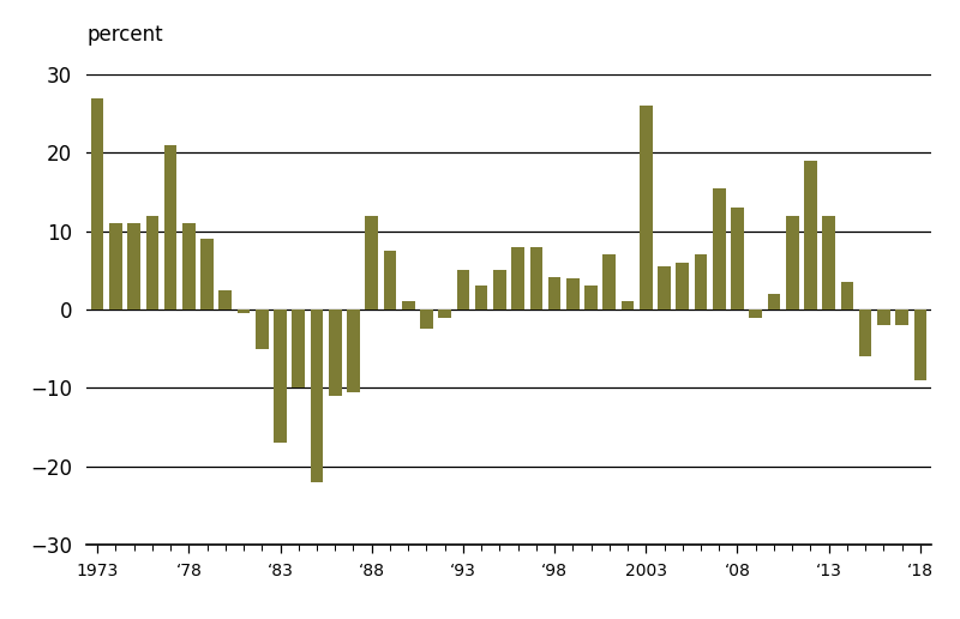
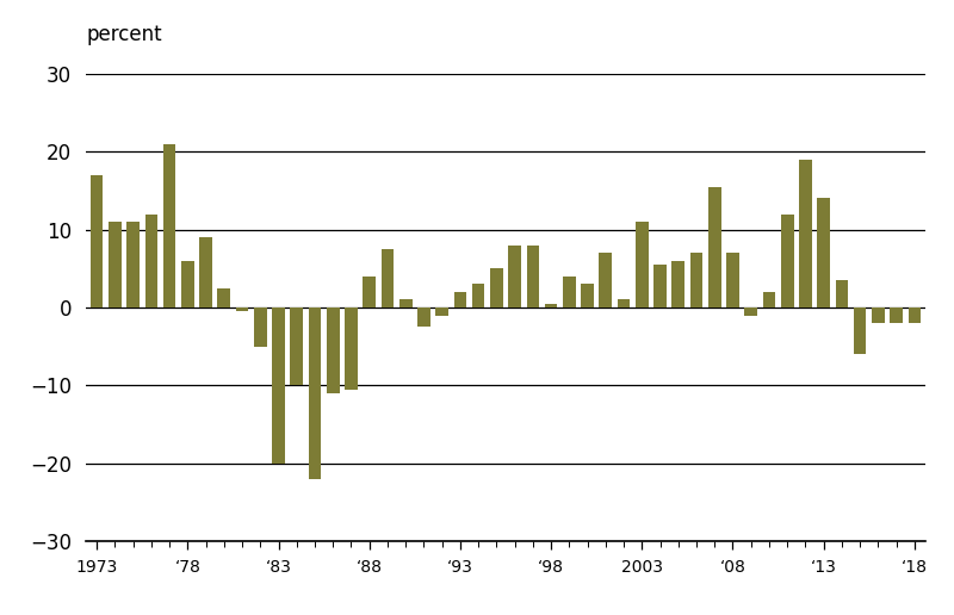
1973: 27.0 -> 17.0
‘78: 11.0 -> 6.0
‘83: -17.0 -> -20.0
‘88: 12.0 -> 4.0
‘93: 5.0 -> 2.0
‘98: 4.2 -> 0.5
2003: 26.0 -> 11.0
‘08: 13.0 -> 7.0
‘13: 12.0 -> 14.0
‘18: -9.0 -> -2.0
